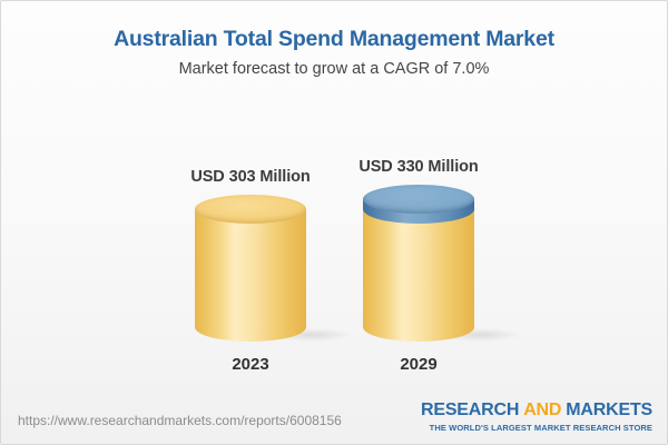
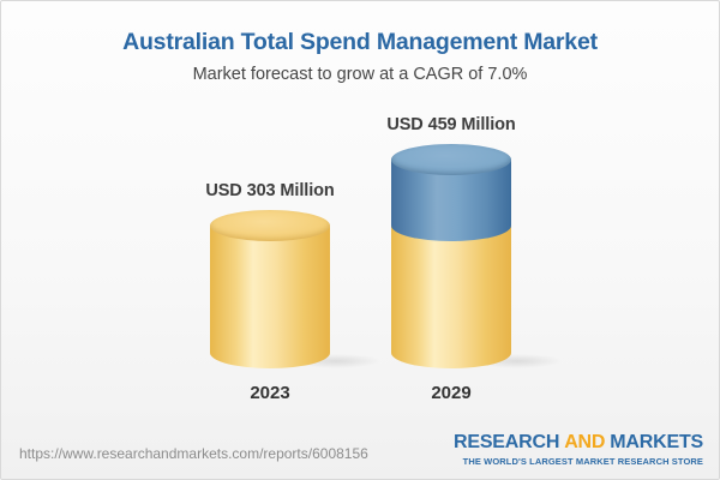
2029: 330 -> 459
